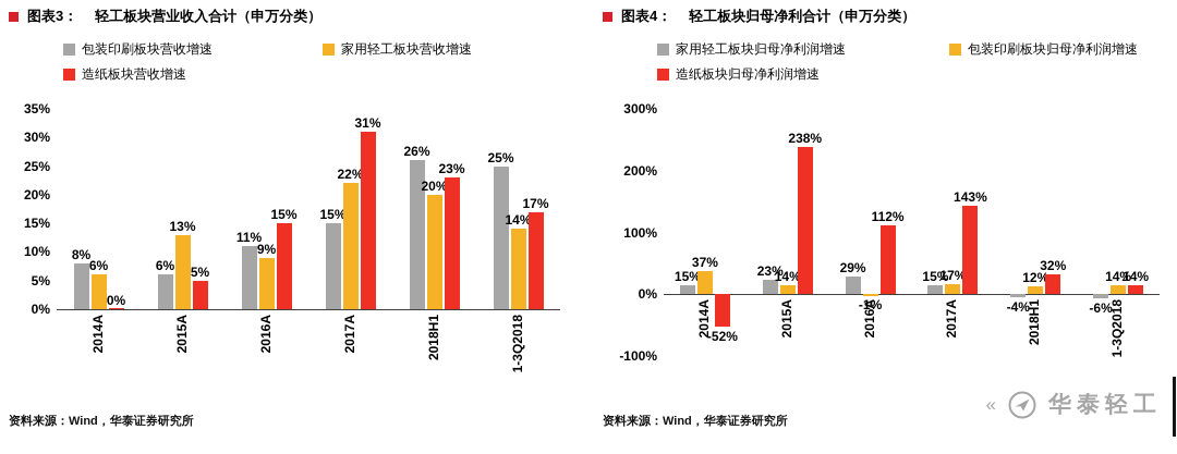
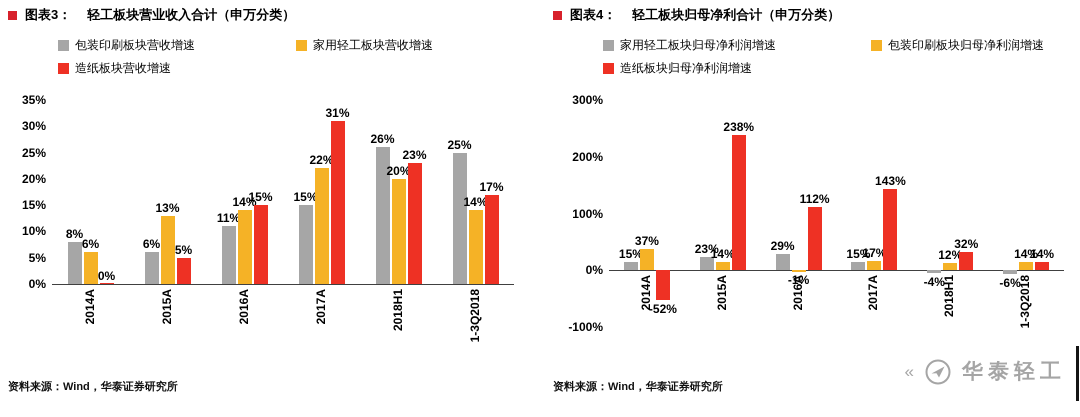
轻工板块营业收入合计（申万分类）/家用轻工板块营收增速/2016A: 9% -> 14%
